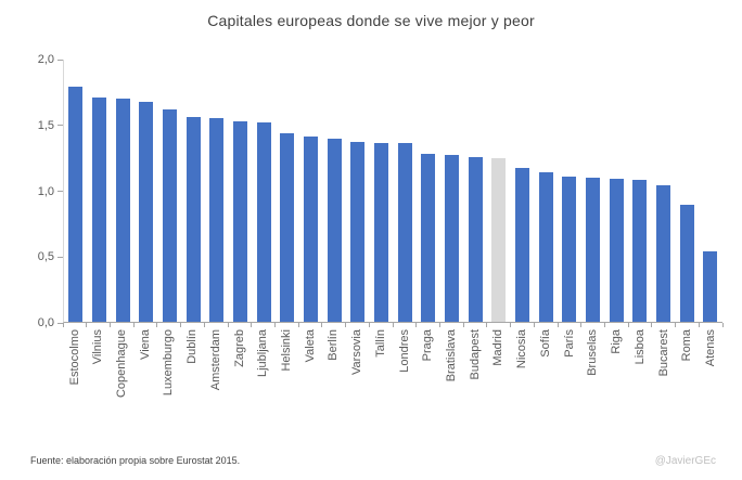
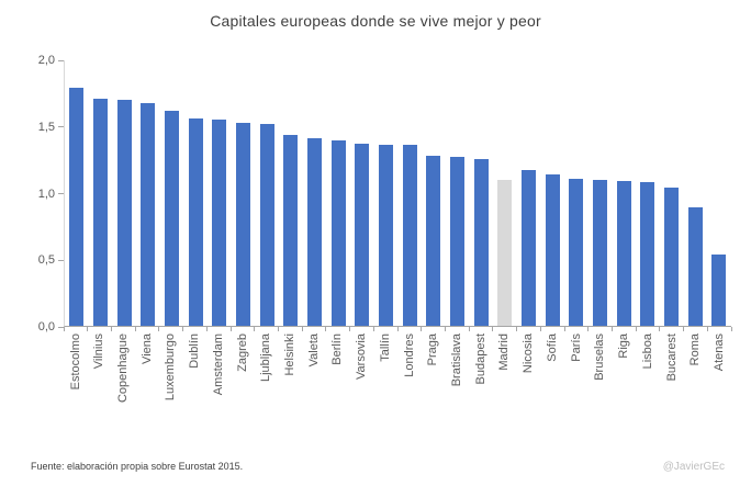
Madrid: 1,25 -> 1,10
